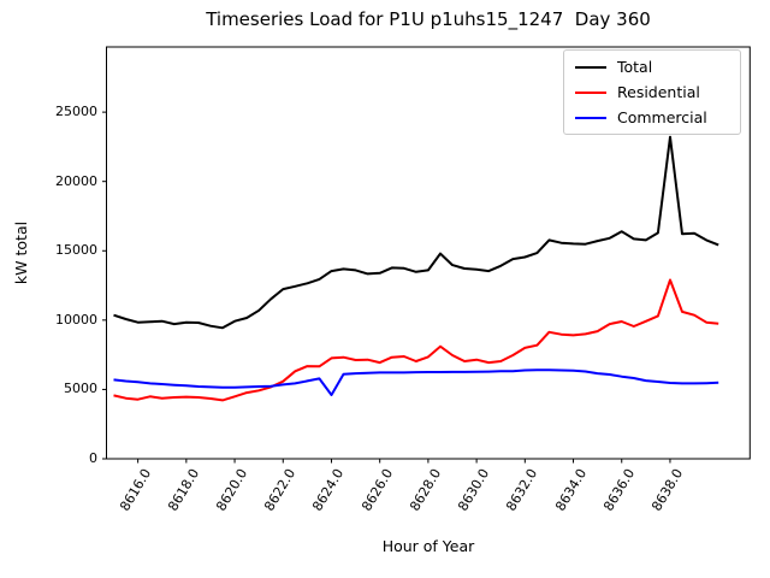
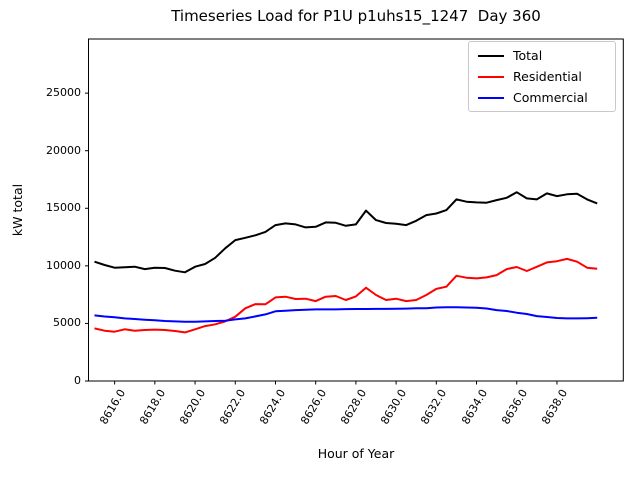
Commercial/8624.0: 4600 -> 6000
Total/8638.0: 23200 -> 16100
Residential/8638.0: 12900 -> 10400
